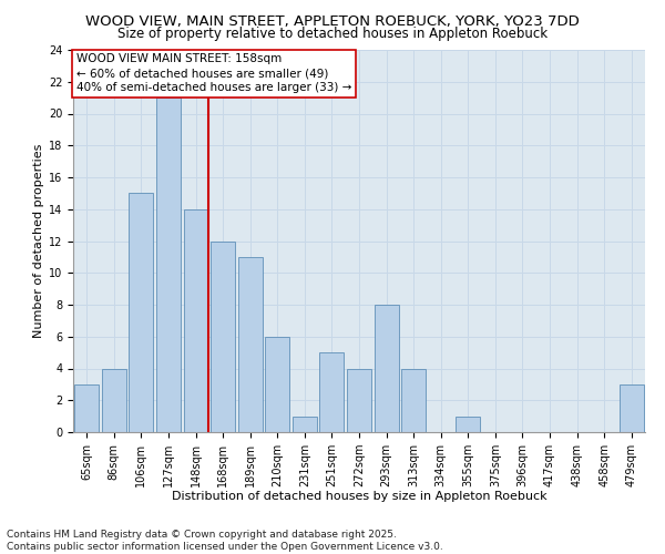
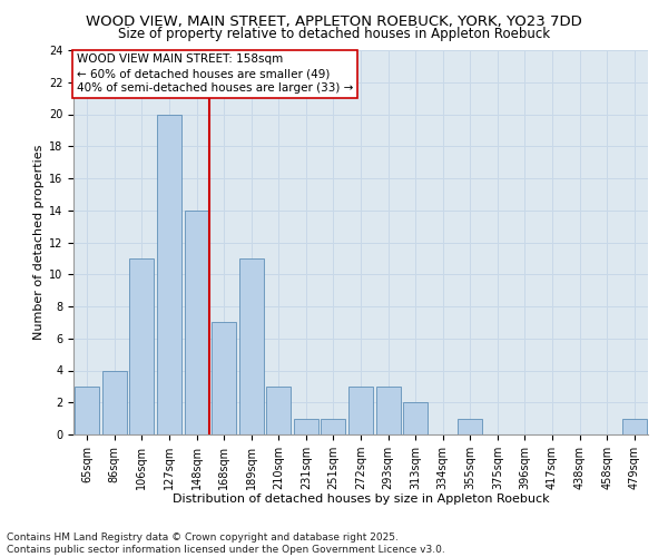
106sqm: 15 -> 11
127sqm: 21 -> 20
168sqm: 12 -> 7
210sqm: 6 -> 3
251sqm: 5 -> 1
272sqm: 4 -> 3
293sqm: 8 -> 3
313sqm: 4 -> 2
479sqm: 3 -> 1
